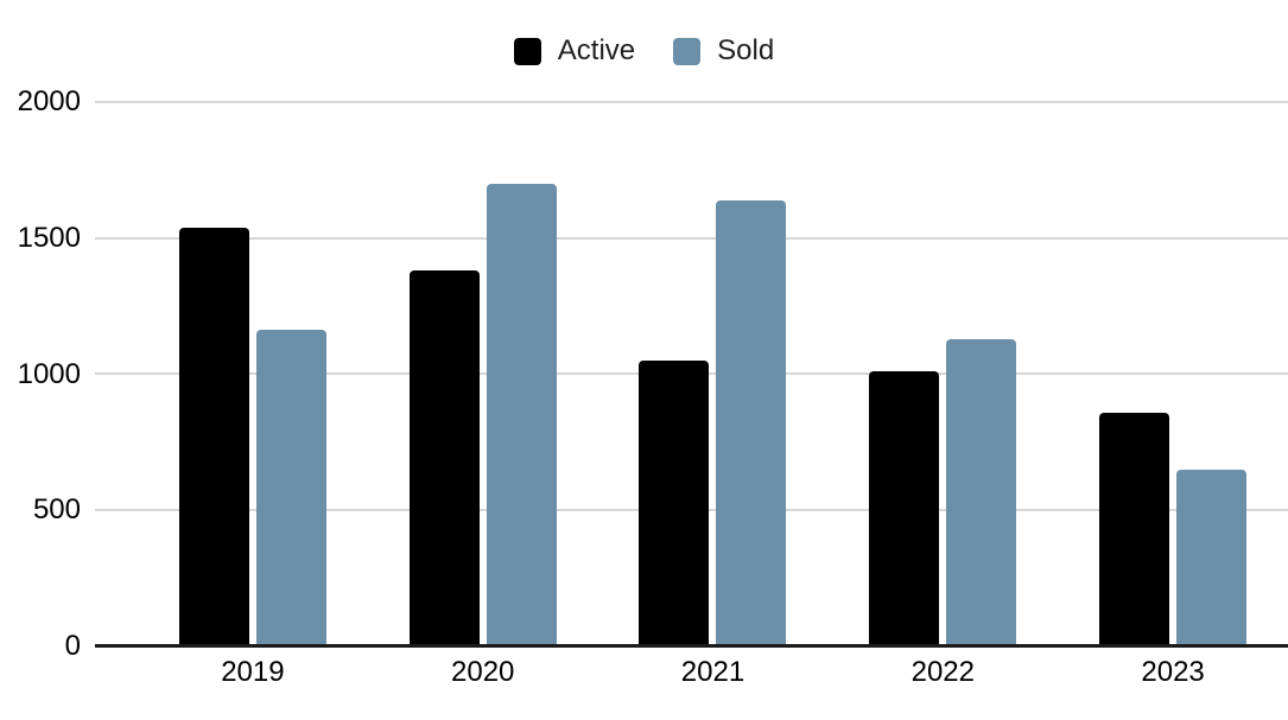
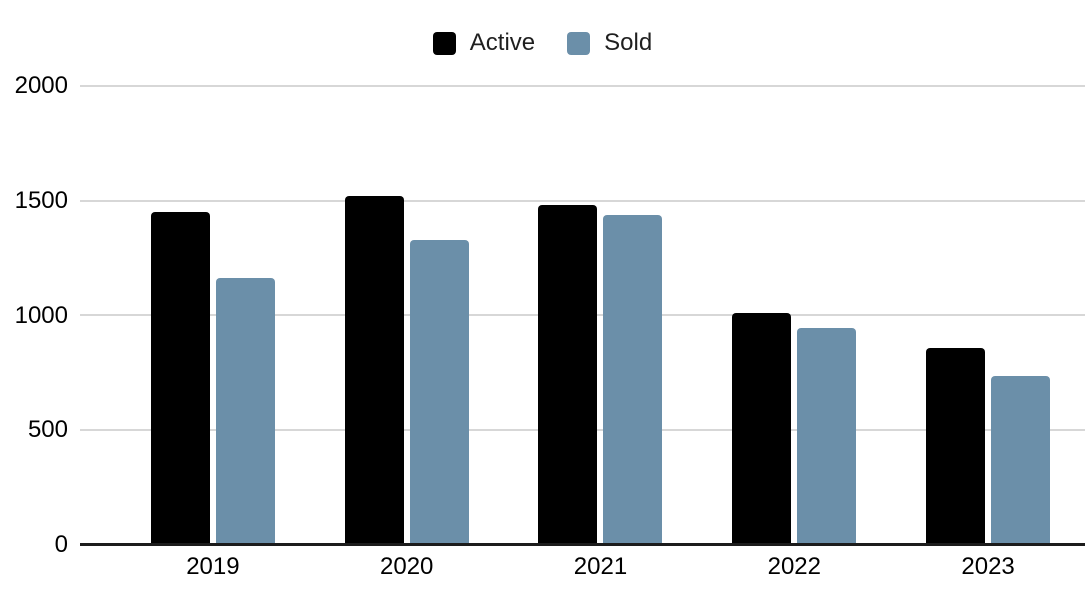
Active/2019: 1540 -> 1450
Active/2020: 1380 -> 1520
Sold/2020: 1700 -> 1330
Active/2021: 1050 -> 1480
Sold/2021: 1640 -> 1440
Sold/2022: 1130 -> 940
Sold/2023: 650 -> 740
